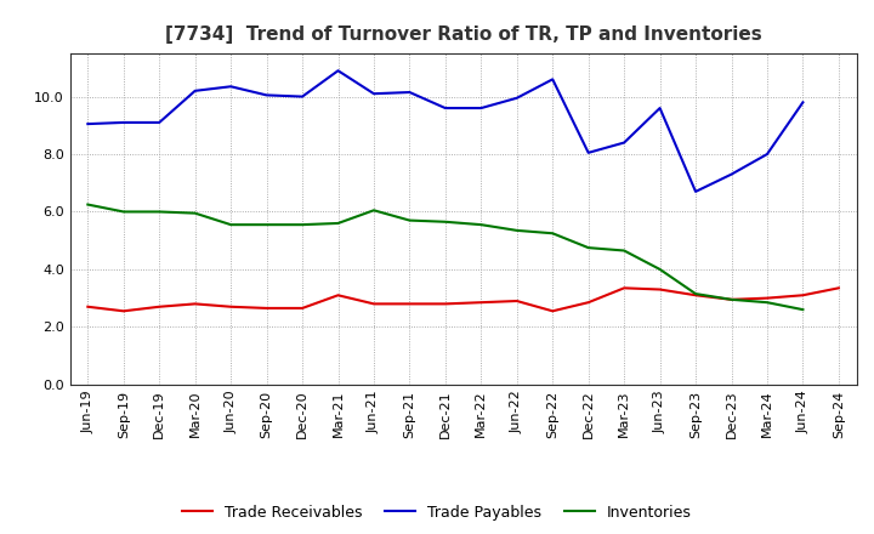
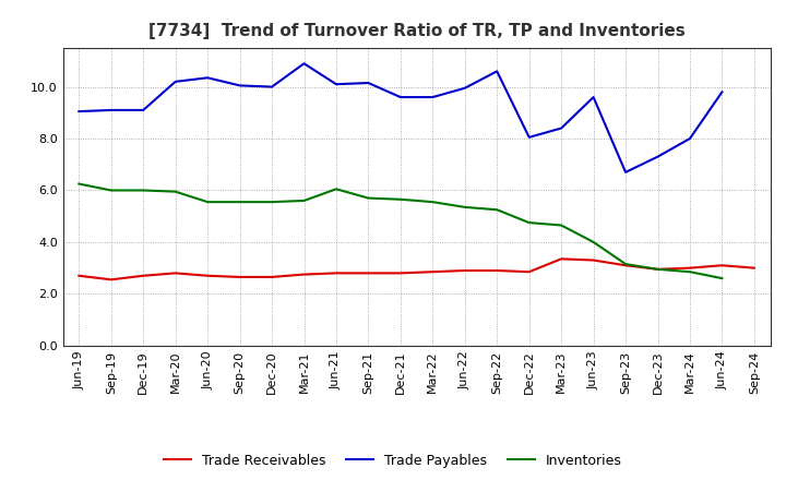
Trade Receivables/Mar-21: 3.10 -> 2.75
Trade Receivables/Sep-22: 2.55 -> 2.90
Trade Receivables/Sep-24: 3.35 -> 3.00
